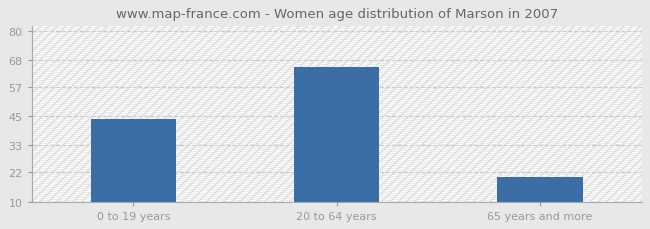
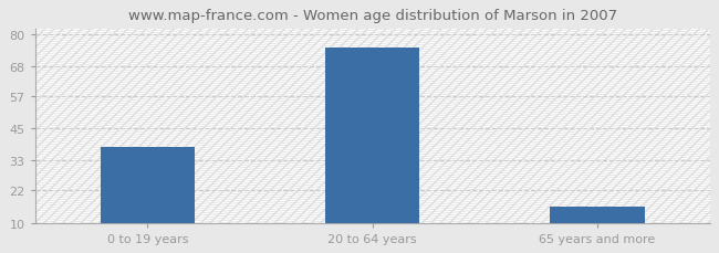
0 to 19 years: 44 -> 38
20 to 64 years: 65 -> 75
65 years and more: 20 -> 16
